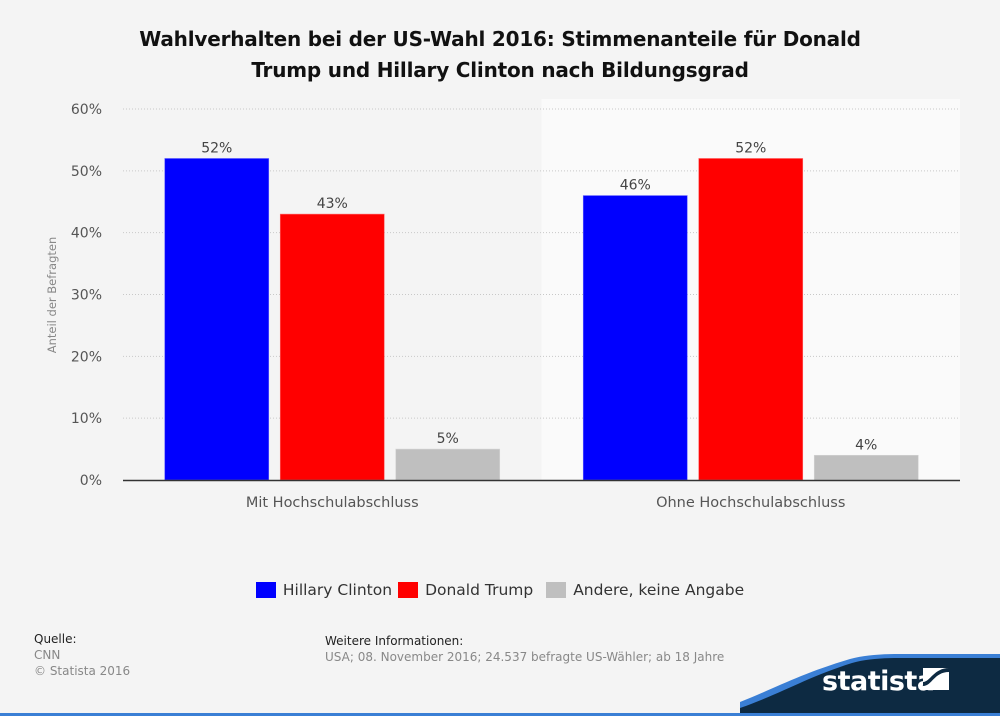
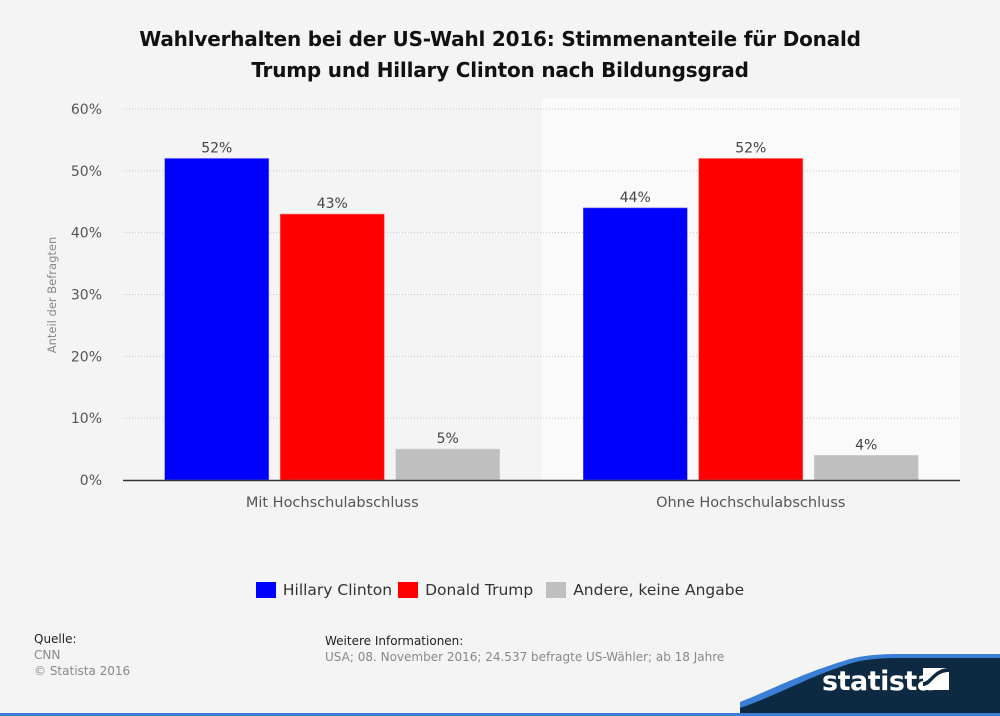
Hillary Clinton/Ohne Hochschulabschluss: 46% -> 44%
